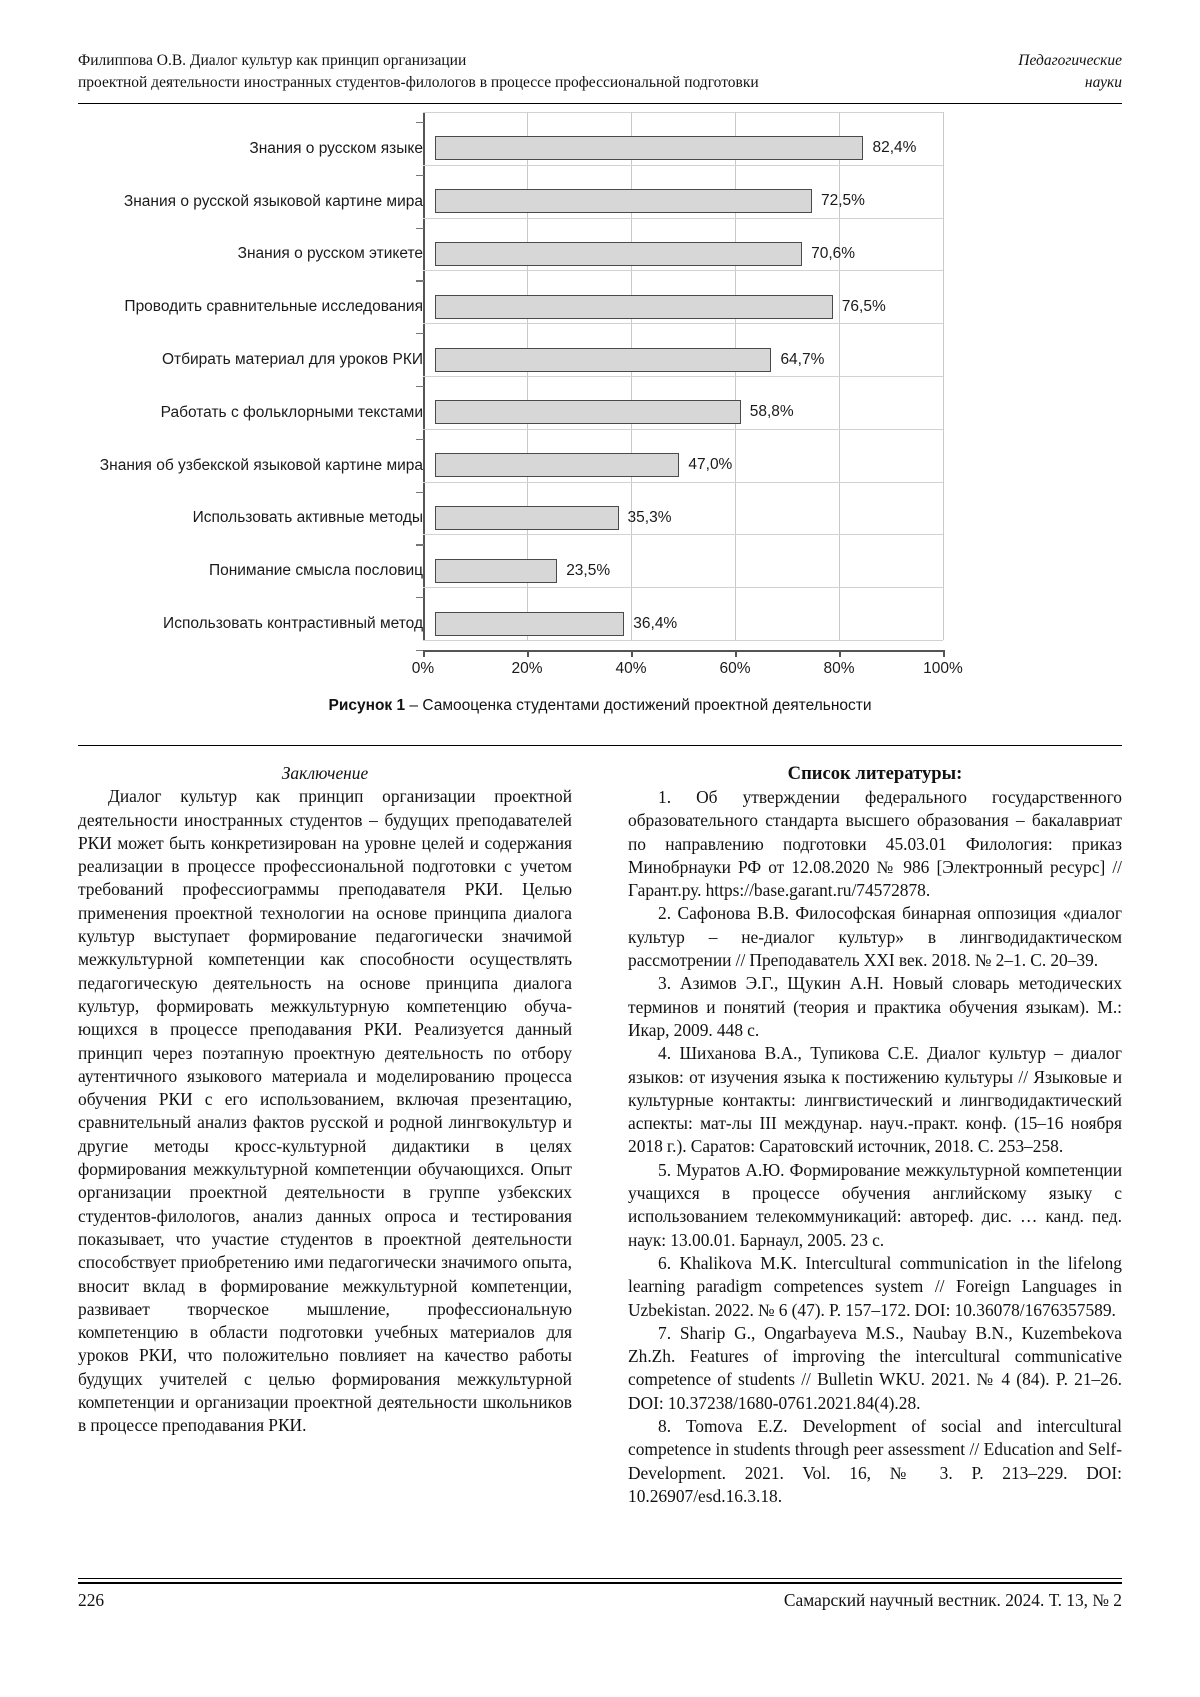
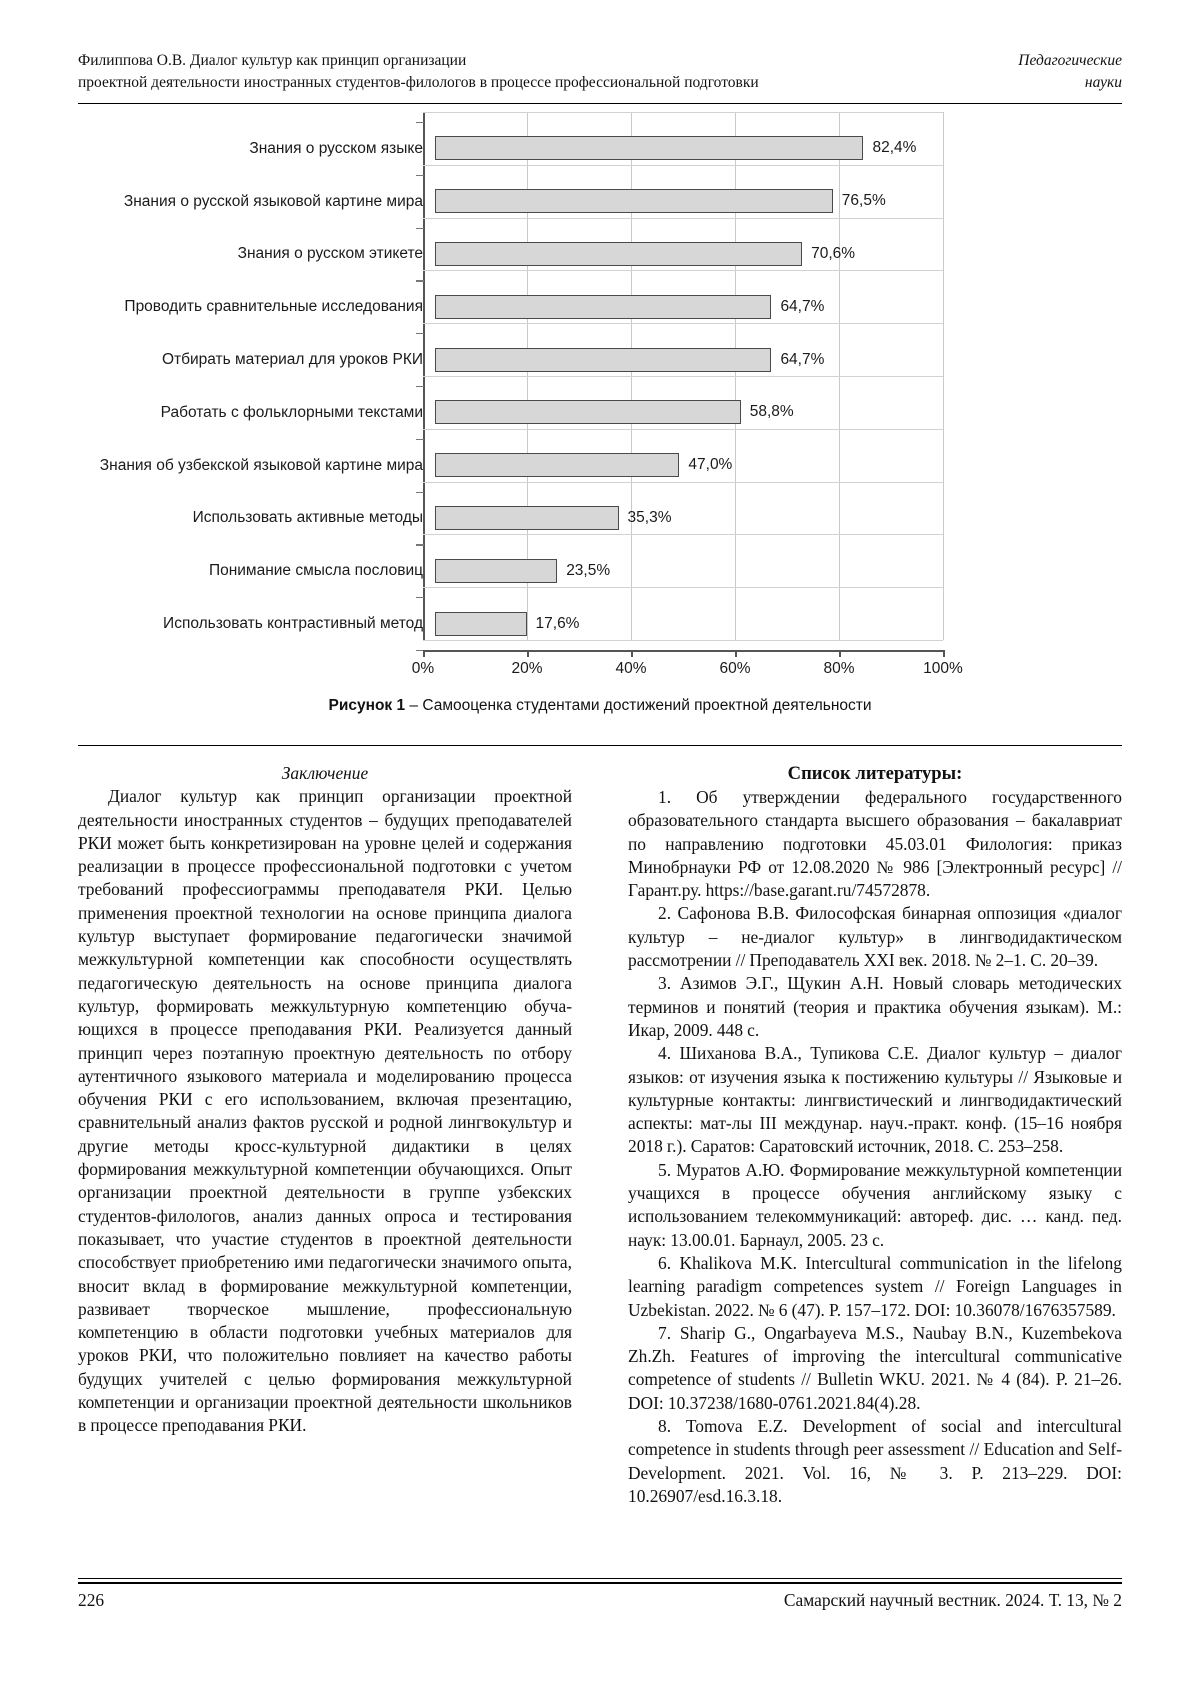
Знания о русской языковой картине мира: 72,5% -> 76,5%
Проводить сравнительные исследования: 76,5% -> 64,7%
Использовать контрастивный метод: 36,4% -> 17,6%
